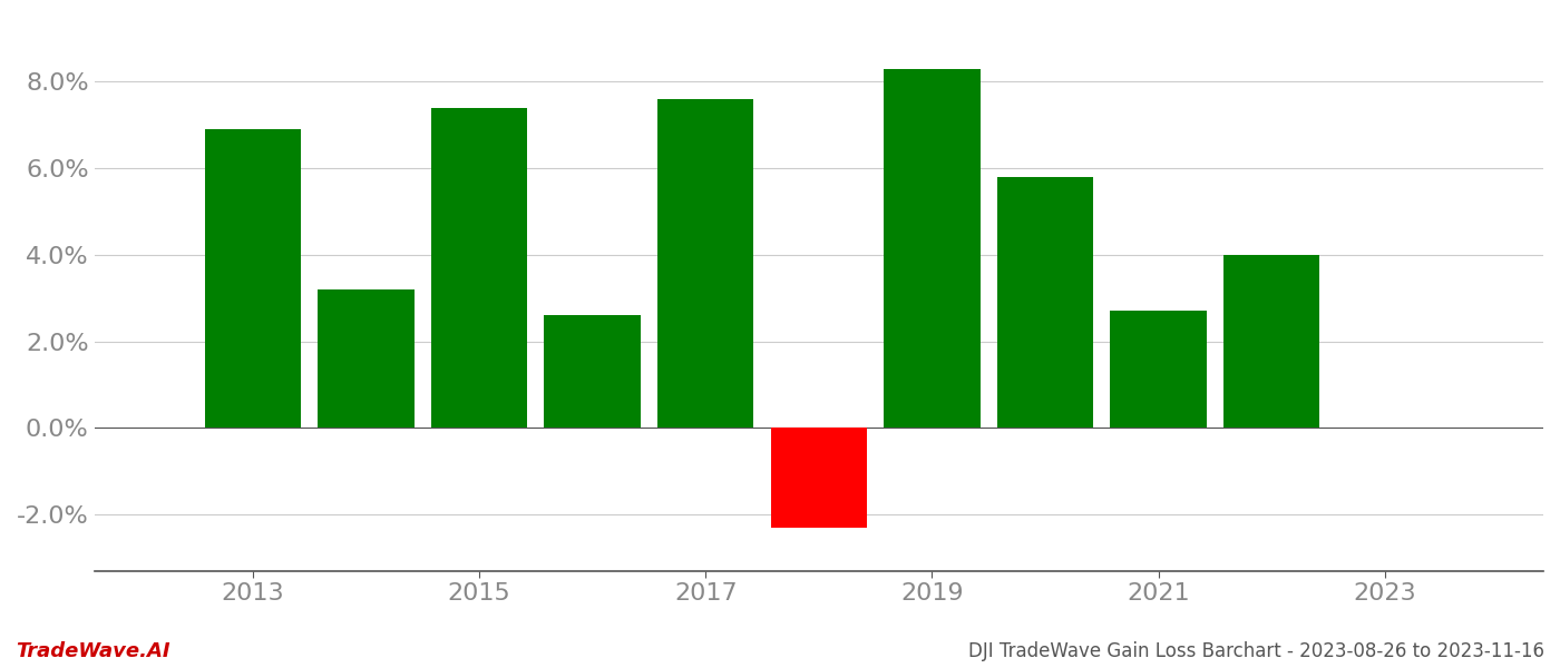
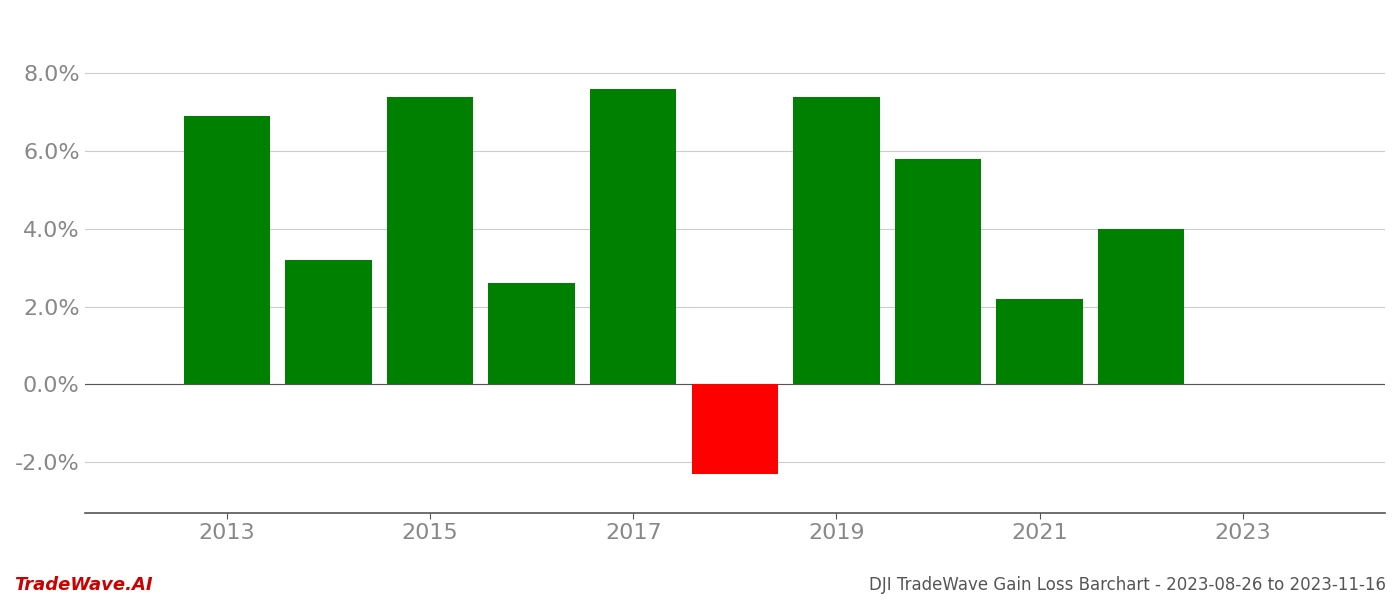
2019: 8.3% -> 7.4%
2021: 2.7% -> 2.2%
